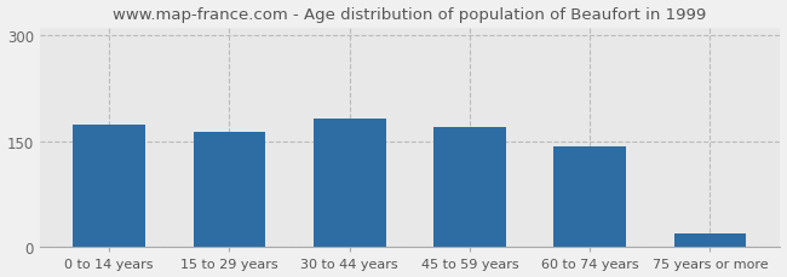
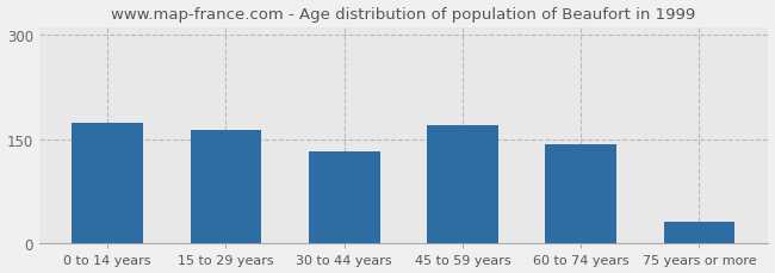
30 to 44 years: 182 -> 132
75 years or more: 20 -> 32
